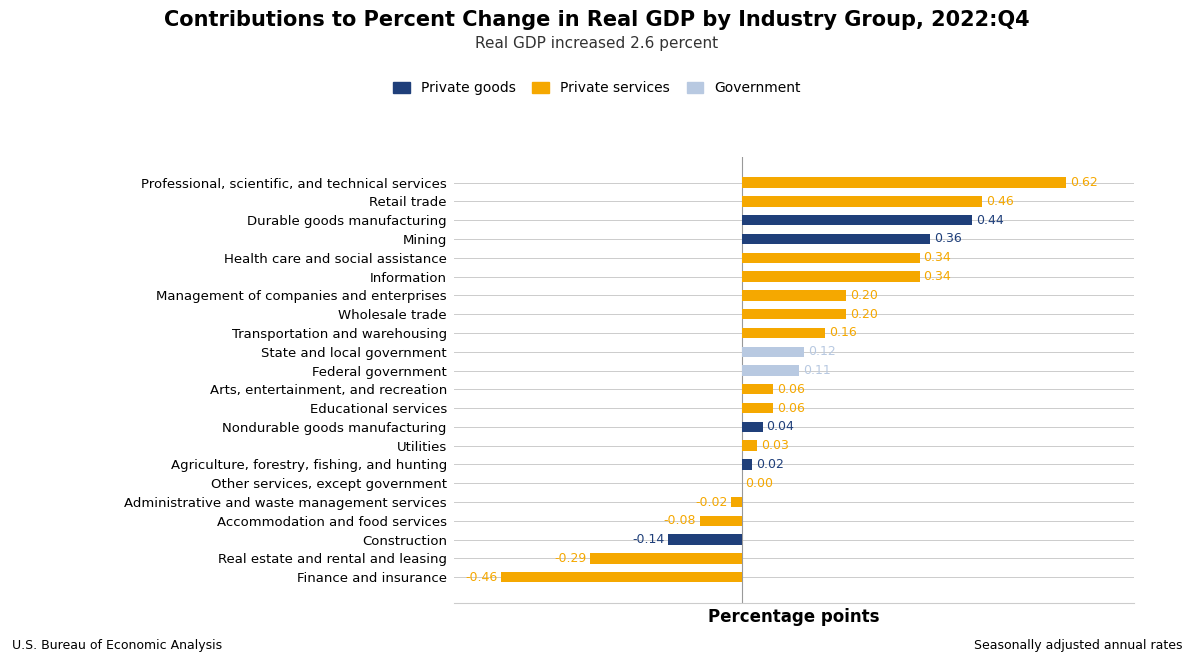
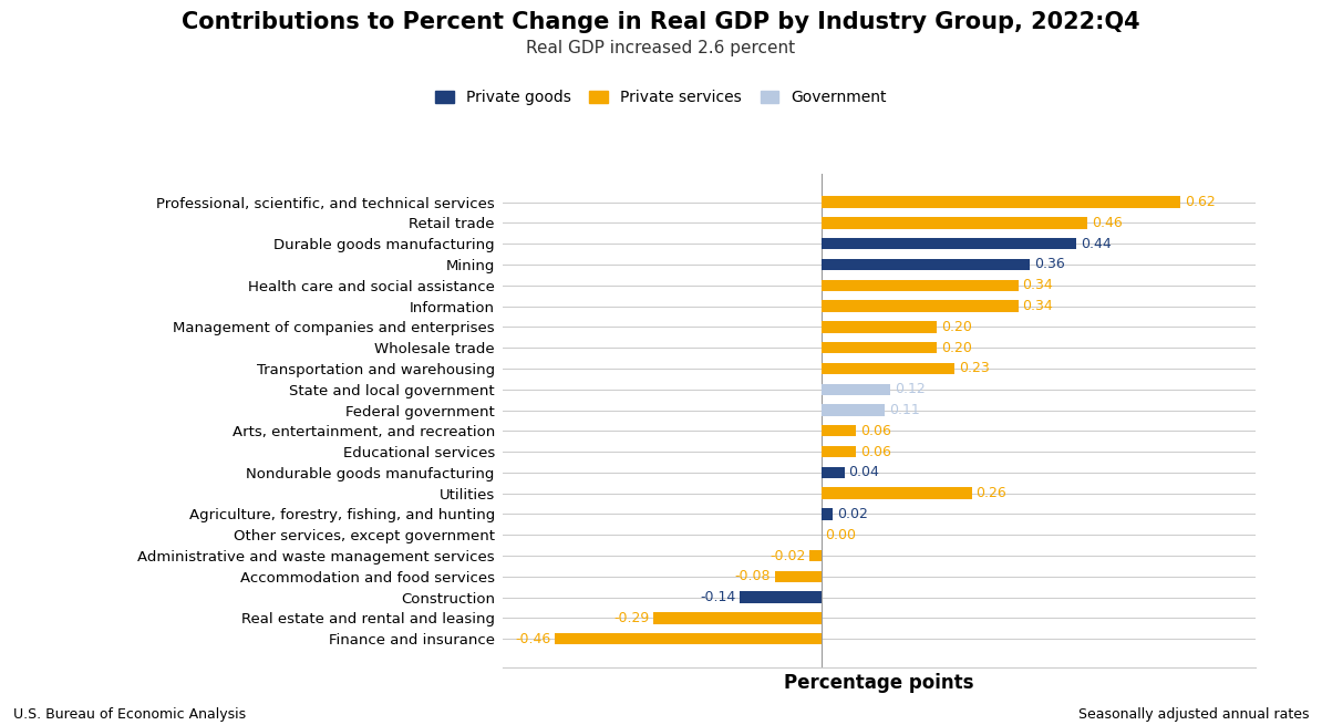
Transportation and warehousing: 0.16 -> 0.23
Utilities: 0.03 -> 0.26
